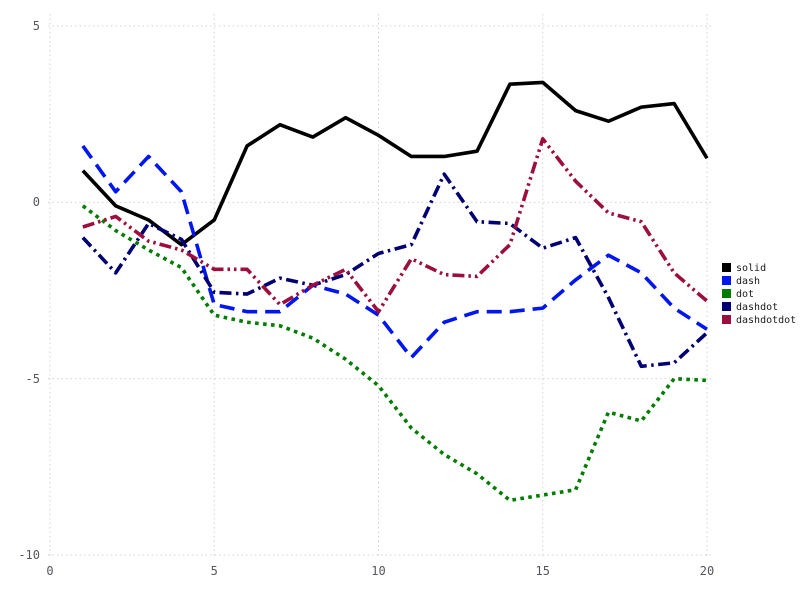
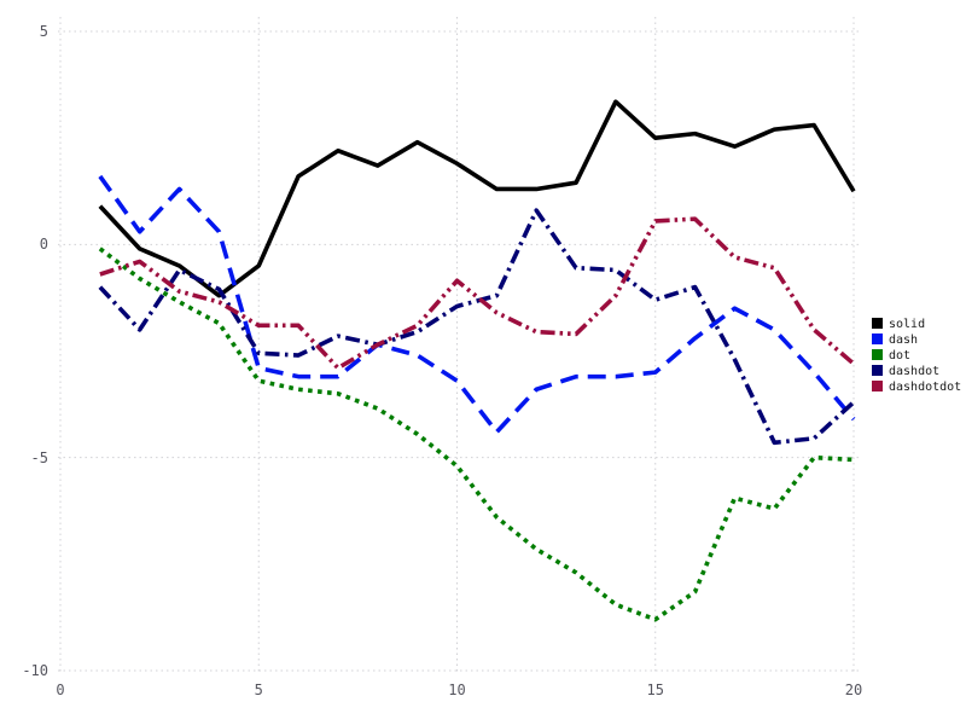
dashdotdot/10: -3.1 -> -0.8
solid/15: 3.4 -> 2.5
dot/15: -8.3 -> -8.8
dashdotdot/15: 1.8 -> 0.6
dash/20: -3.6 -> -4.1
